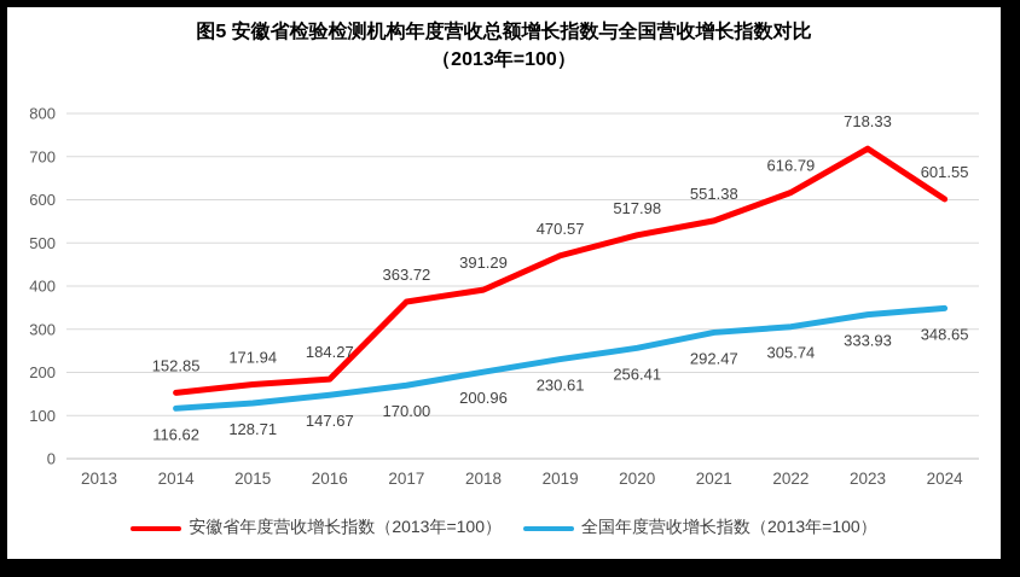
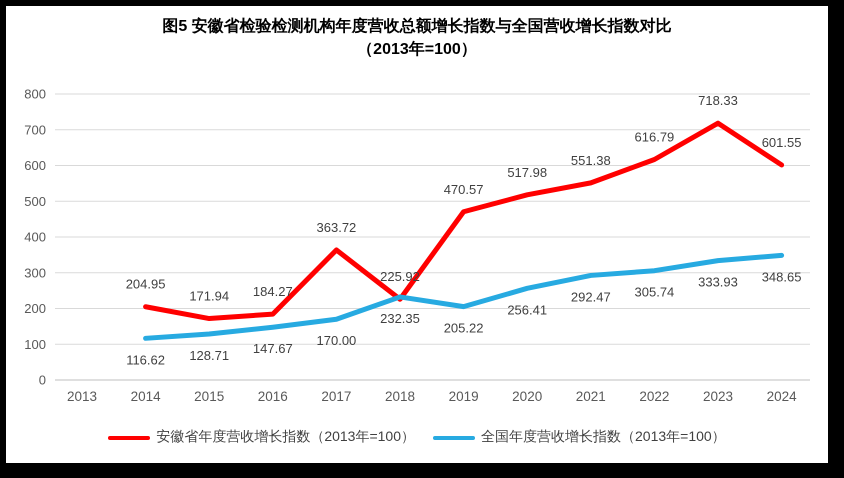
安徽省年度营收增长指数（2013年=100）/2014: 152.85 -> 204.95
安徽省年度营收增长指数（2013年=100）/2018: 391.29 -> 225.92
全国年度营收增长指数（2013年=100）/2018: 200.96 -> 232.35
全国年度营收增长指数（2013年=100）/2019: 230.61 -> 205.22
